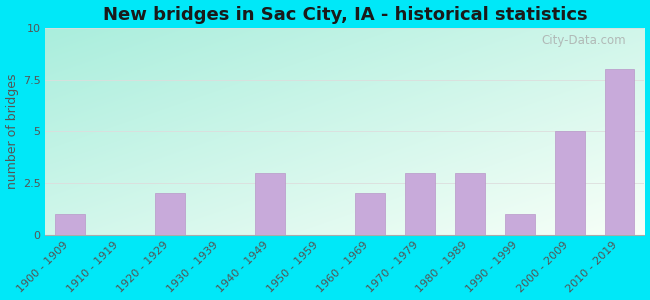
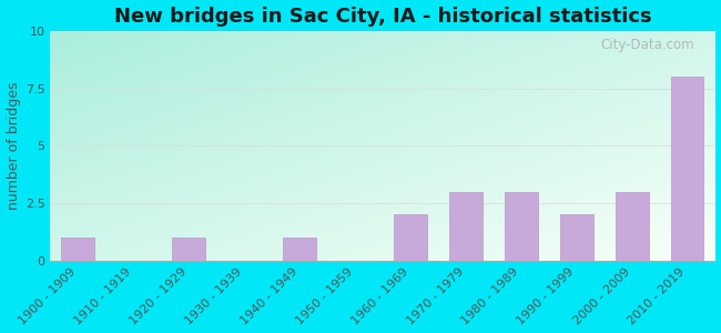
1920 - 1929: 2 -> 1
1940 - 1949: 3 -> 1
1990 - 1999: 1 -> 2
2000 - 2009: 5 -> 3
